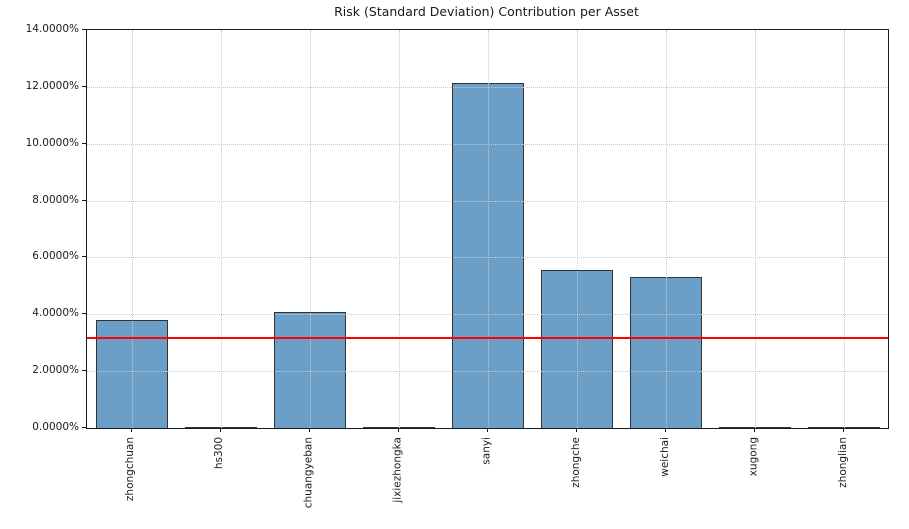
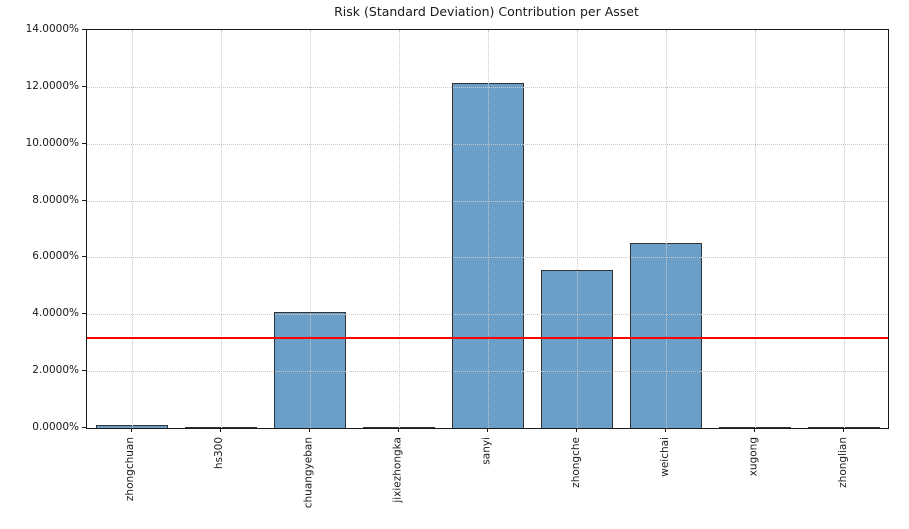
zhongchuan: 3.8% -> 0.1%
weichai: 5.3% -> 6.5%
